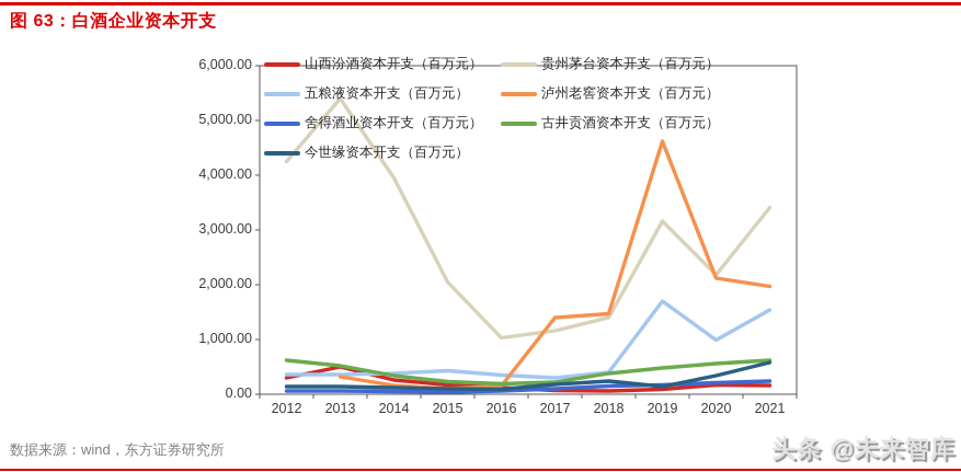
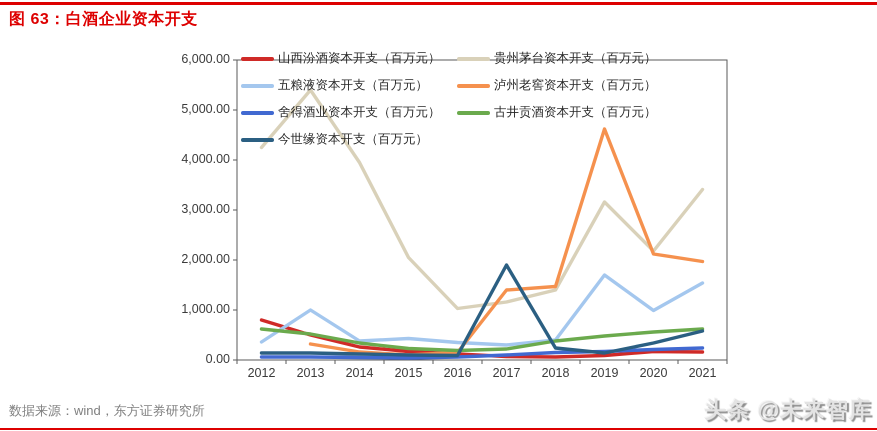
山西汾酒资本开支（百万元）/2012: 300 -> 800
五粮液资本开支（百万元）/2013: 400 -> 1000
今世缘资本开支（百万元）/2017: 200 -> 1900
